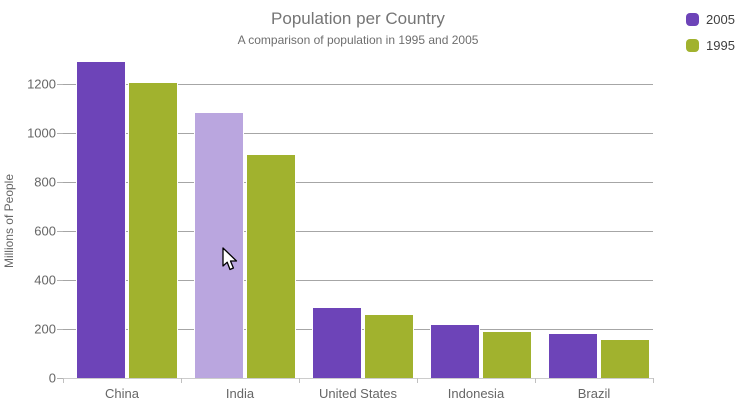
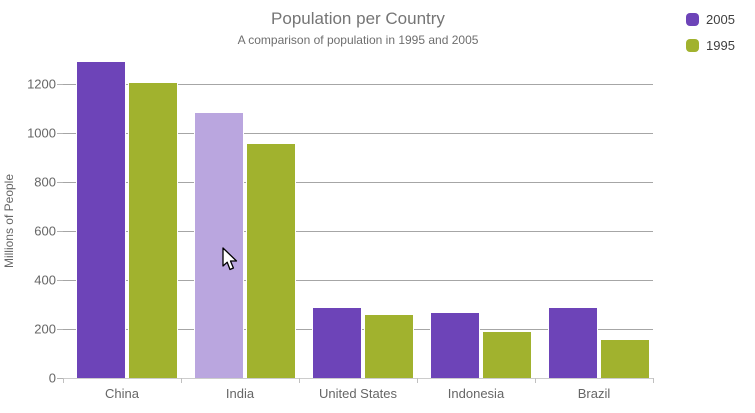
1995/India: 920 -> 960
2005/Indonesia: 220 -> 270
2005/Brazil: 180 -> 290
